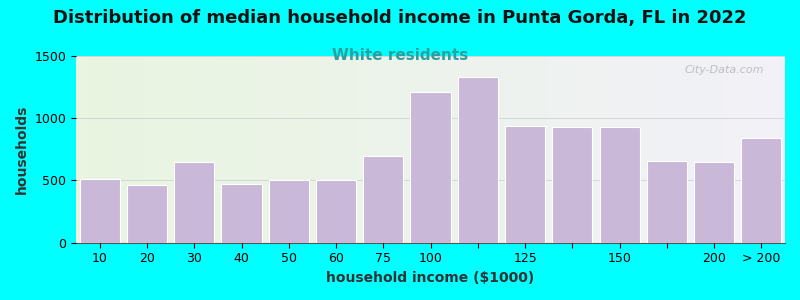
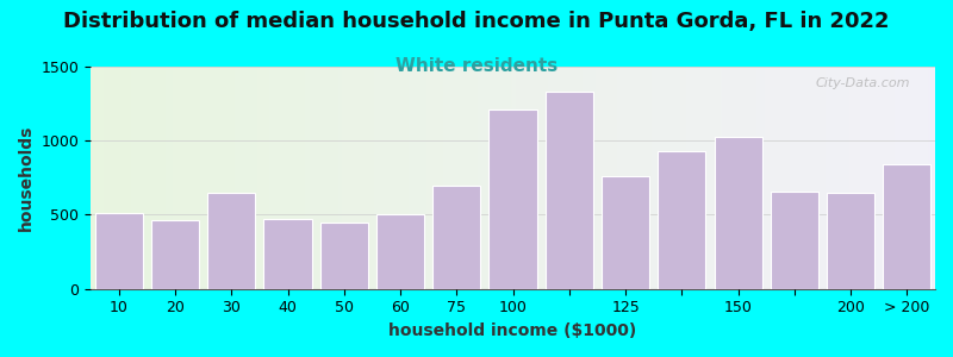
50: 500 -> 450
125: 940 -> 760
150: 930 -> 1030
